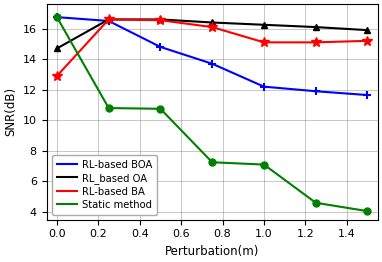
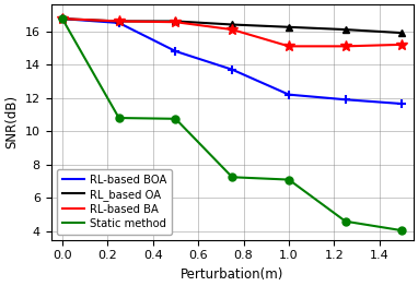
RL_based OA/0.0: 14.7 -> 16.8
RL-based BA/0.0: 12.9 -> 16.8
